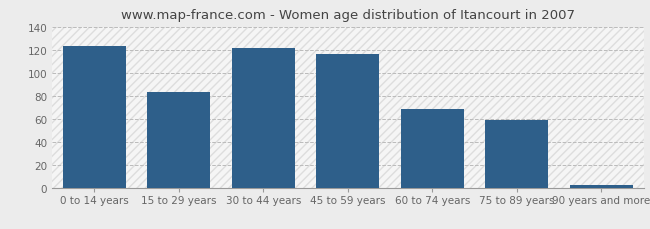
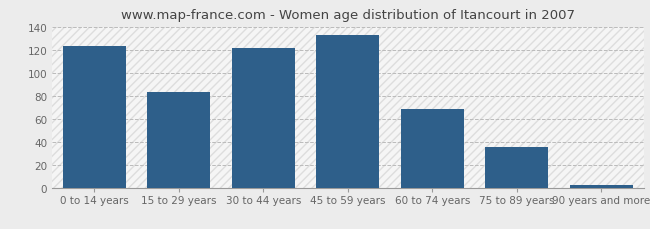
45 to 59 years: 116 -> 133
75 to 89 years: 59 -> 35
